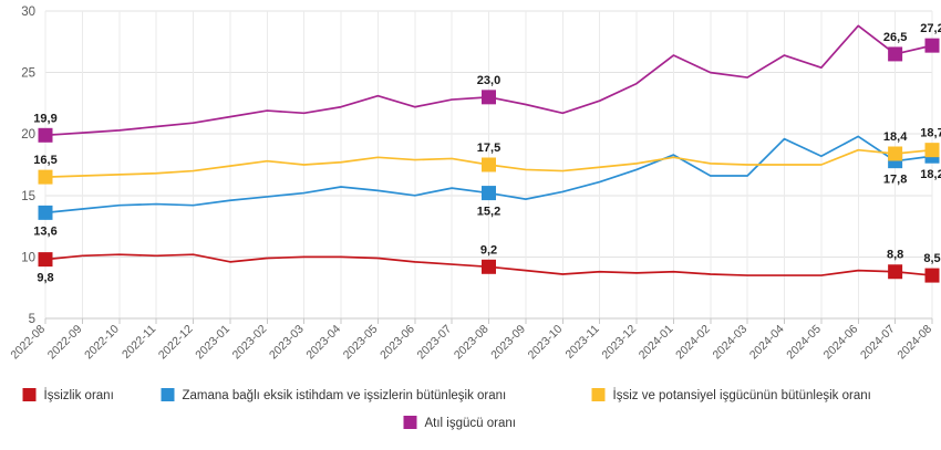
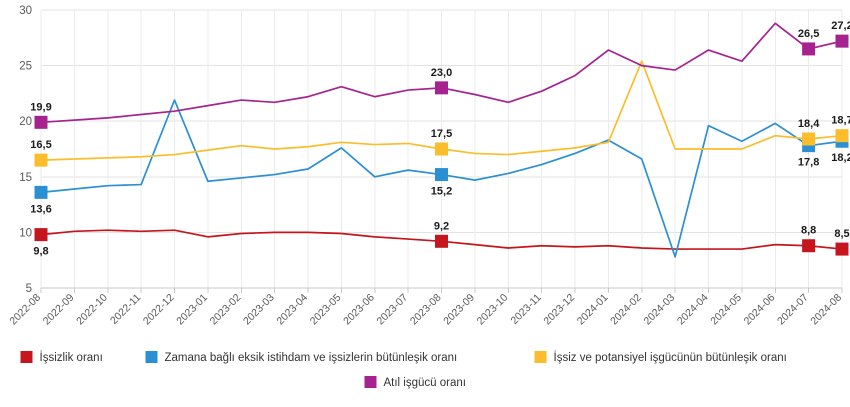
Zamana bağlı eksik istihdam ve işsizlerin bütünleşik oranı/2022-12: 14.2 -> 21.9
Zamana bağlı eksik istihdam ve işsizlerin bütünleşik oranı/2023-05: 15.4 -> 17.6
İşsiz ve potansiyel işgücünün bütünleşik oranı/2024-02: 17.6 -> 25.4
Zamana bağlı eksik istihdam ve işsizlerin bütünleşik oranı/2024-03: 16.6 -> 7.8
